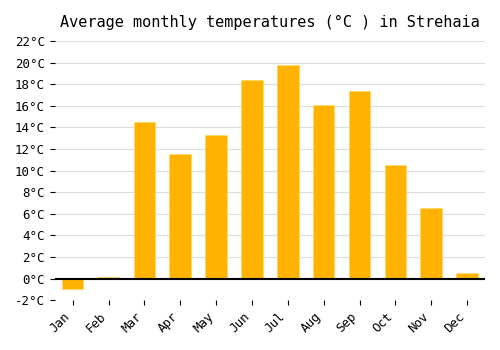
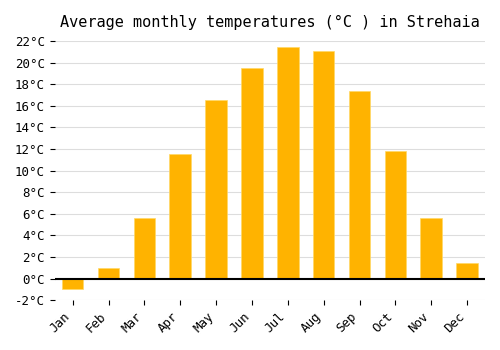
Feb: 0.1°C -> 1.0°C
Mar: 14.5°C -> 5.6°C
May: 13.3°C -> 16.5°C
Jun: 18.4°C -> 19.5°C
Jul: 19.8°C -> 21.4°C
Aug: 16.1°C -> 21.1°C
Oct: 10.5°C -> 11.8°C
Nov: 6.5°C -> 5.6°C
Dec: 0.5°C -> 1.4°C
